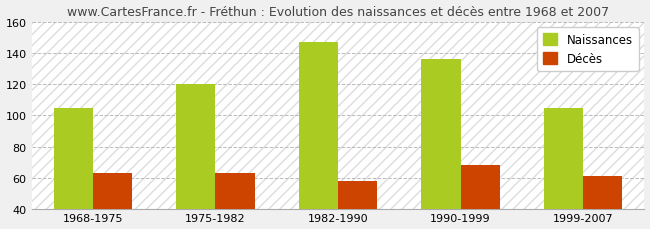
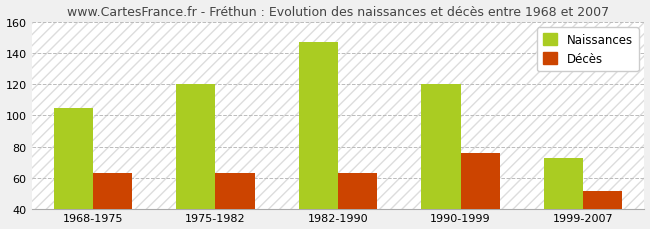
Décès/1982-1990: 58 -> 63
Naissances/1990-1999: 136 -> 120
Décès/1990-1999: 68 -> 76
Naissances/1999-2007: 105 -> 73
Décès/1999-2007: 61 -> 52
